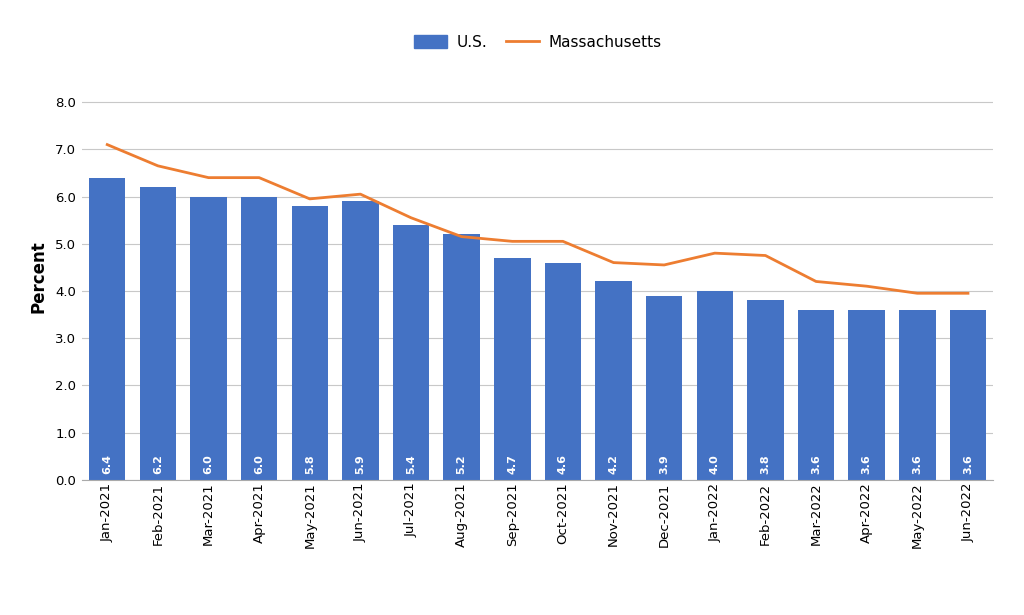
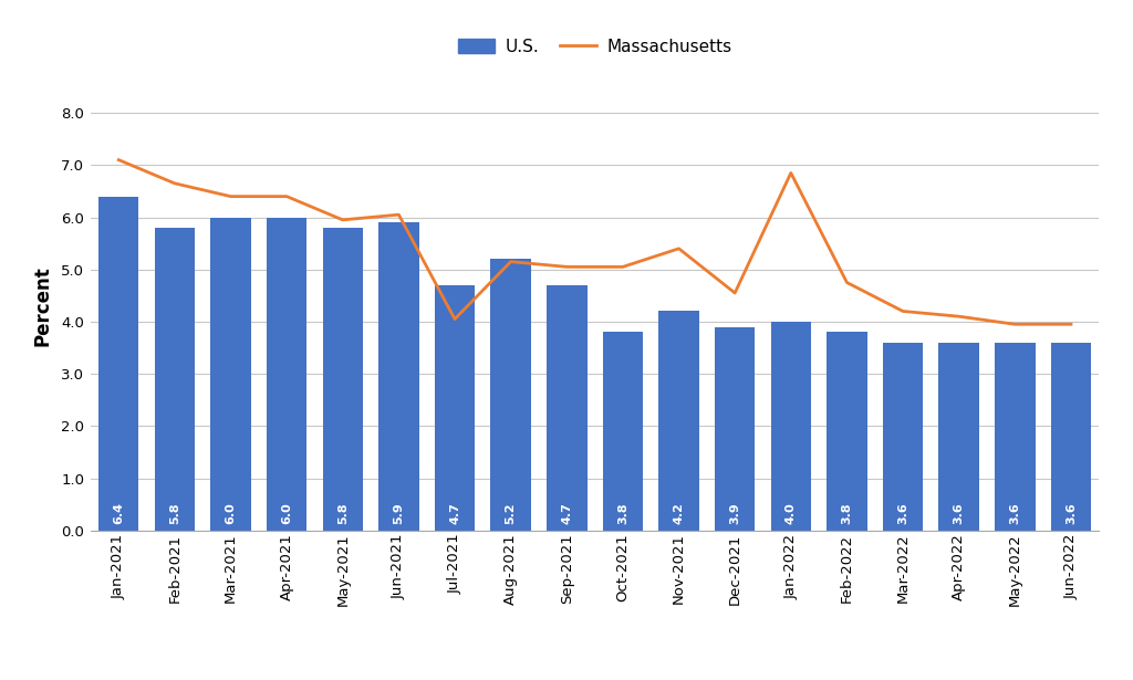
U.S./Feb-2021: 6.2 -> 5.8
U.S./Jul-2021: 5.4 -> 4.7
Massachusetts/Jul-2021: 5.55 -> 4.05
U.S./Oct-2021: 4.6 -> 3.8
Massachusetts/Nov-2021: 4.6 -> 5.4
Massachusetts/Jan-2022: 4.80 -> 6.85
